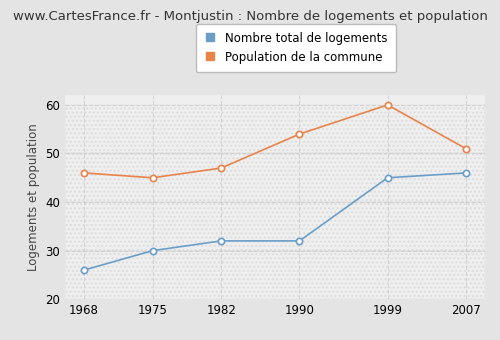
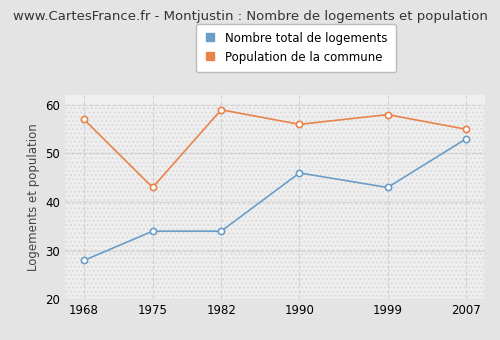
Nombre total de logements/1968: 26 -> 28
Population de la commune/1968: 46 -> 57
Nombre total de logements/1975: 30 -> 34
Population de la commune/1975: 45 -> 43
Nombre total de logements/1982: 32 -> 34
Population de la commune/1982: 47 -> 59
Nombre total de logements/1990: 32 -> 46
Population de la commune/1990: 54 -> 56
Nombre total de logements/1999: 45 -> 43
Population de la commune/1999: 60 -> 58
Nombre total de logements/2007: 46 -> 53
Population de la commune/2007: 51 -> 55
